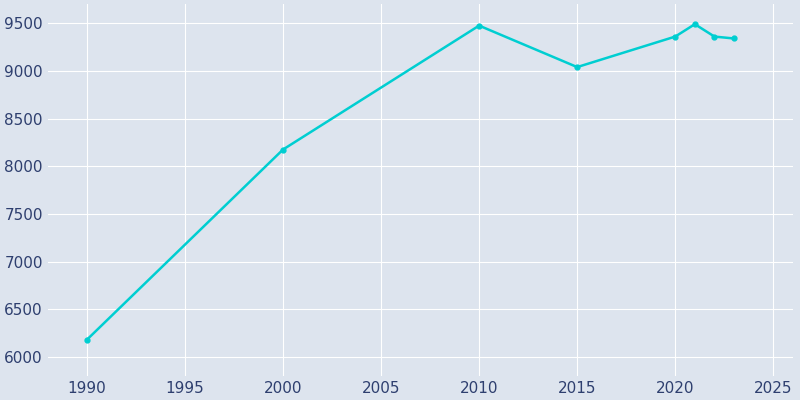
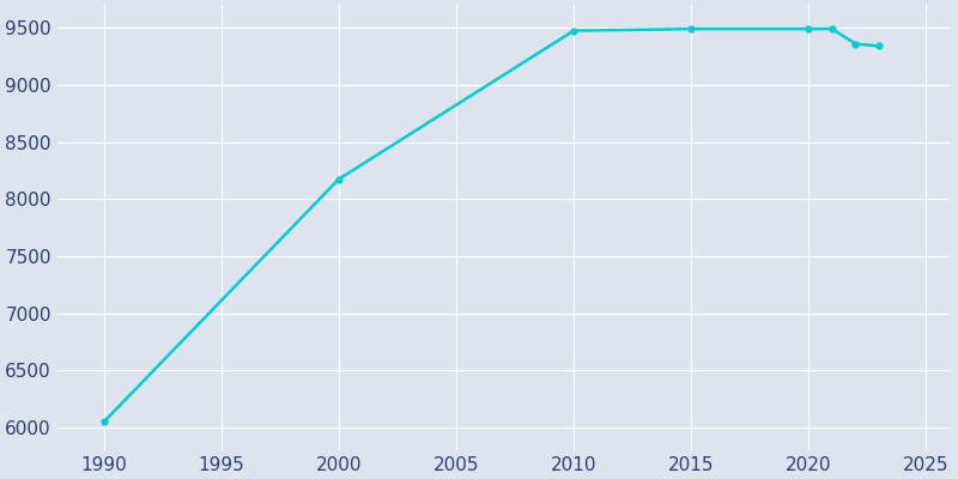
1990: 6180 -> 6050
2015: 9040 -> 9490
2020: 9360 -> 9490
